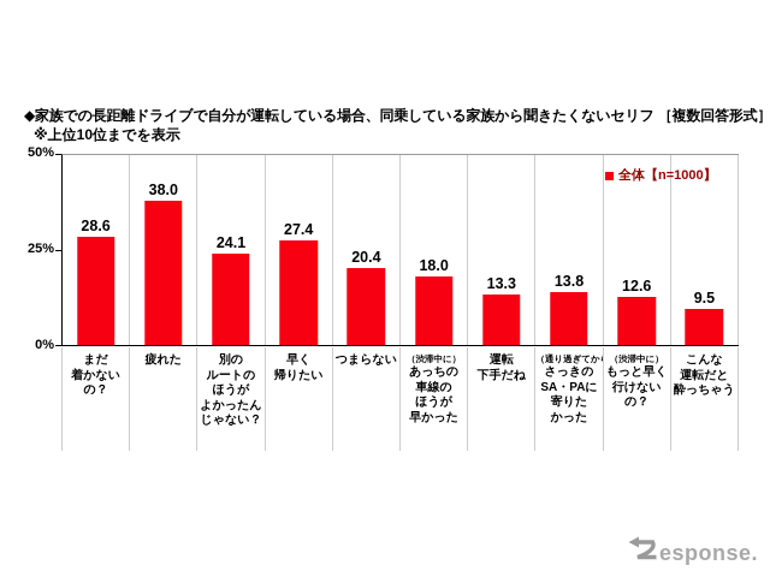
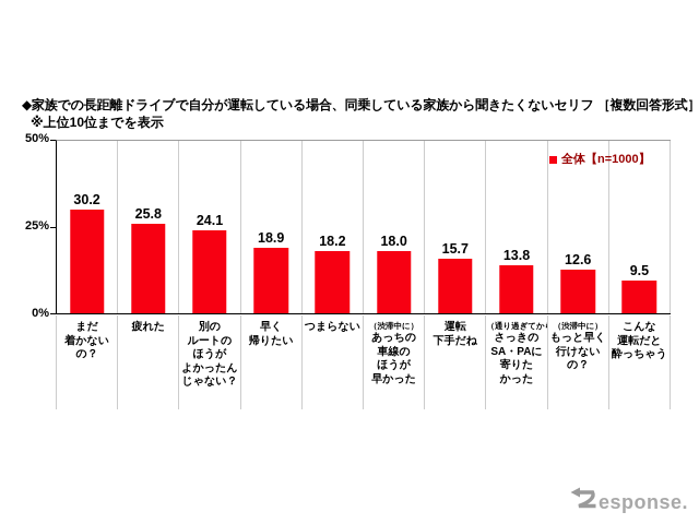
まだ着かないの？: 28.6 -> 30.2
疲れた: 38.0 -> 25.8
早く帰りたい: 27.4 -> 18.9
つまらない: 20.4 -> 18.2
運転下手だね: 13.3 -> 15.7
